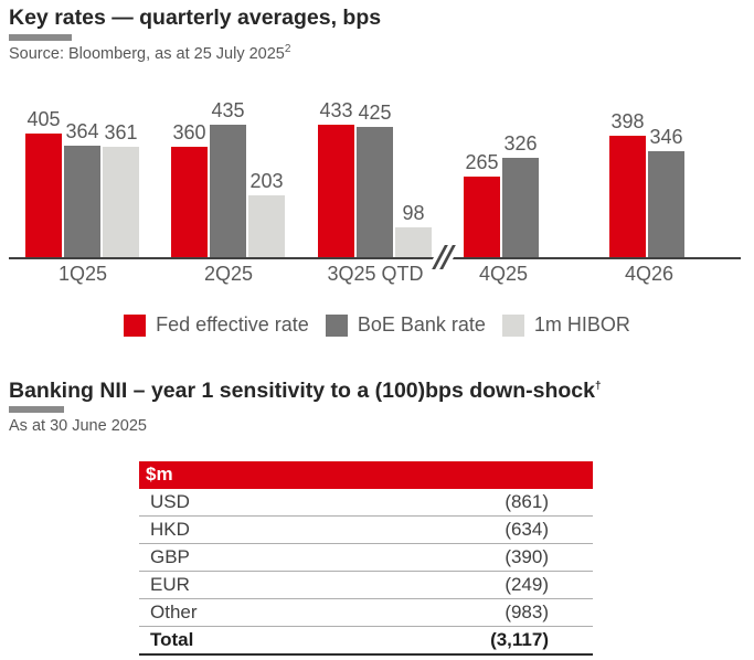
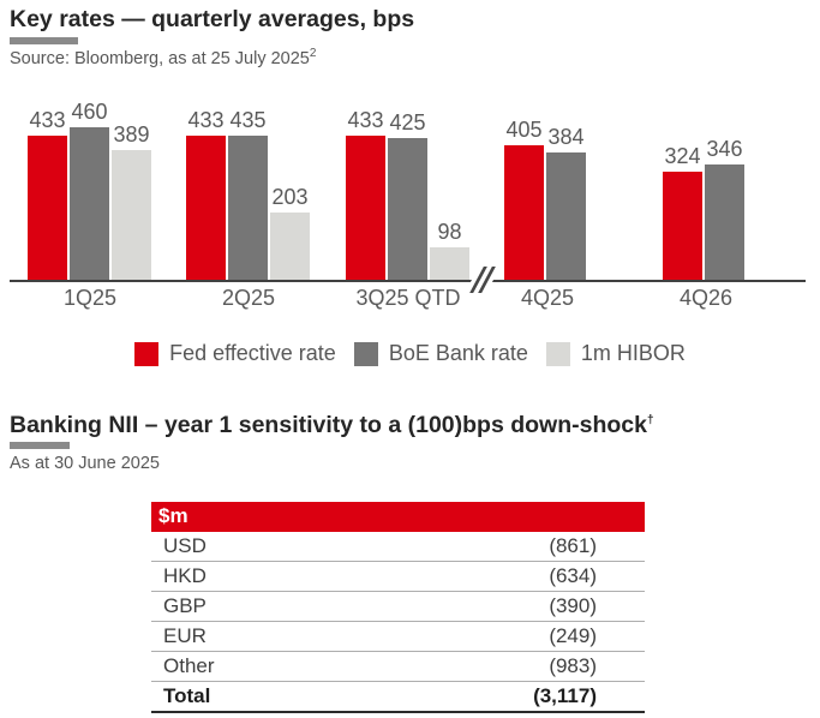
Fed effective rate/1Q25: 405 -> 433
BoE Bank rate/1Q25: 364 -> 460
1m HIBOR/1Q25: 361 -> 389
Fed effective rate/2Q25: 360 -> 433
Fed effective rate/4Q25: 265 -> 405
BoE Bank rate/4Q25: 326 -> 384
Fed effective rate/4Q26: 398 -> 324
